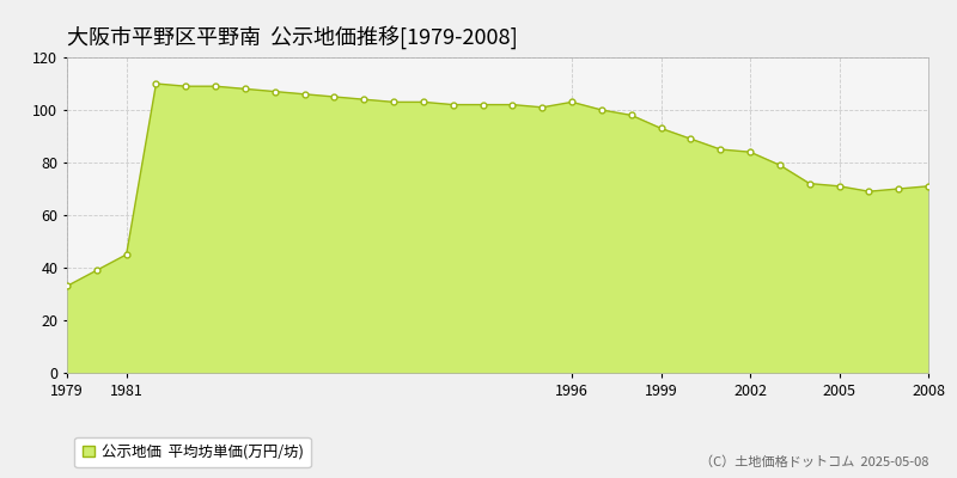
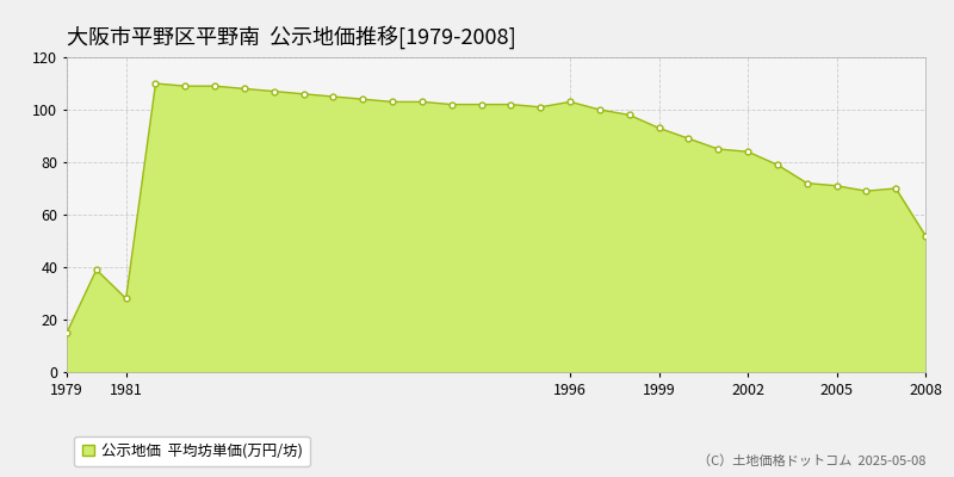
1979: 33 -> 15
1981: 45 -> 28
2008: 71 -> 52
